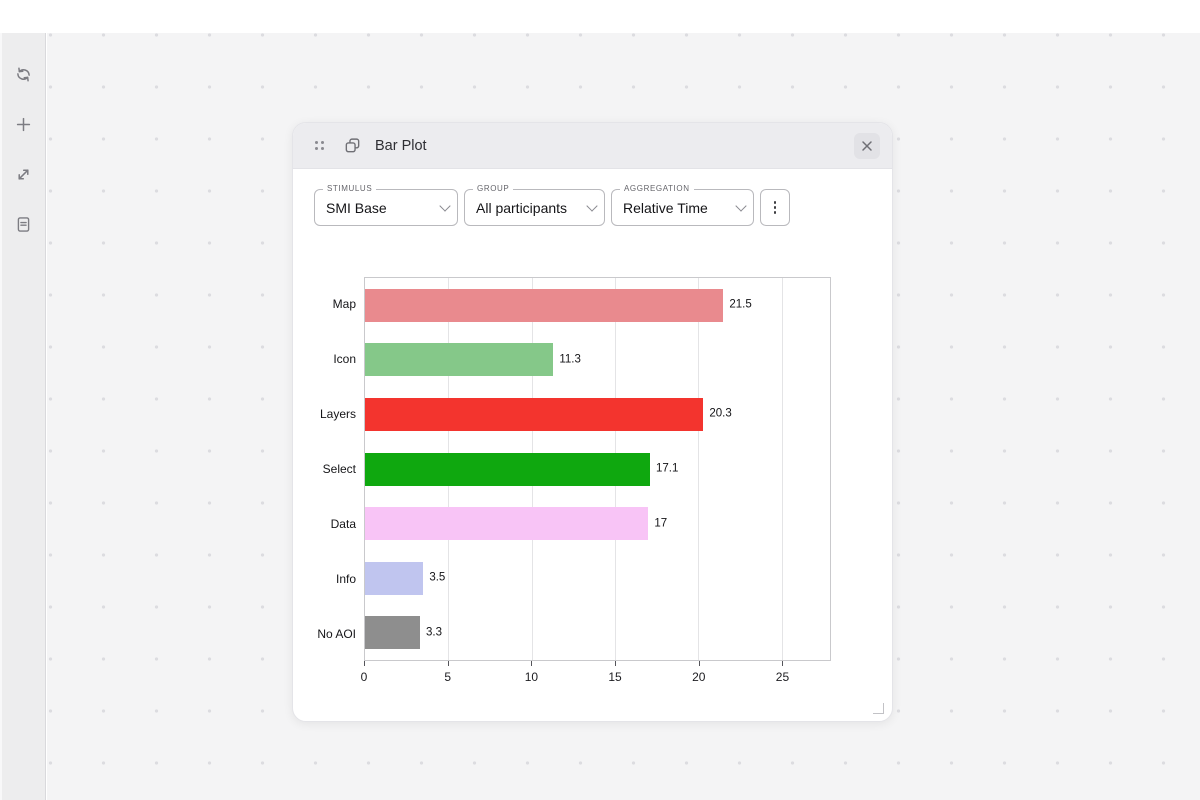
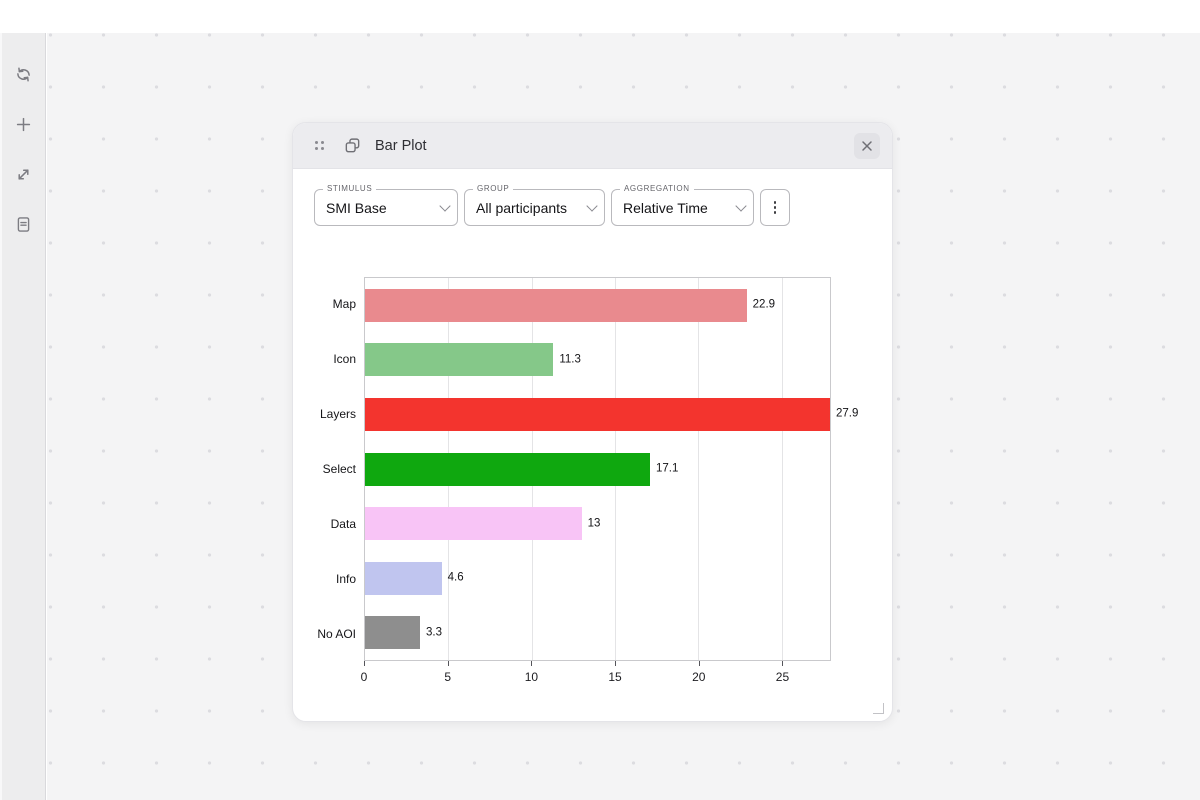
Map: 21.5 -> 22.9
Layers: 20.3 -> 27.9
Data: 17 -> 13
Info: 3.5 -> 4.6
